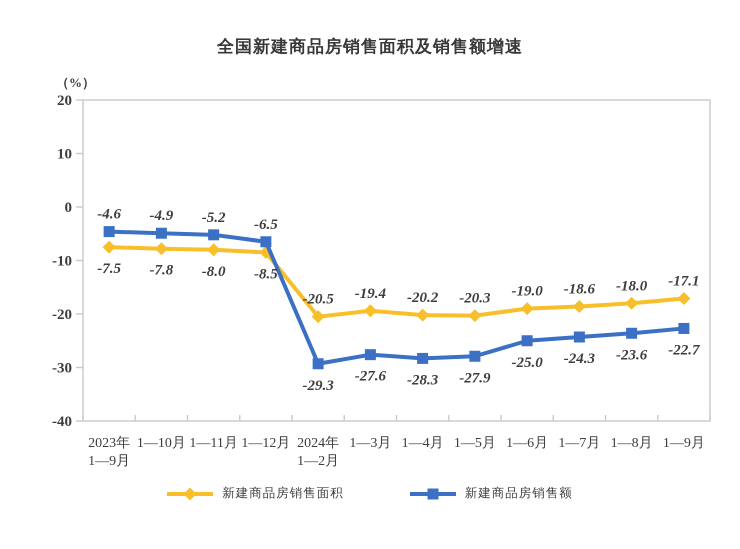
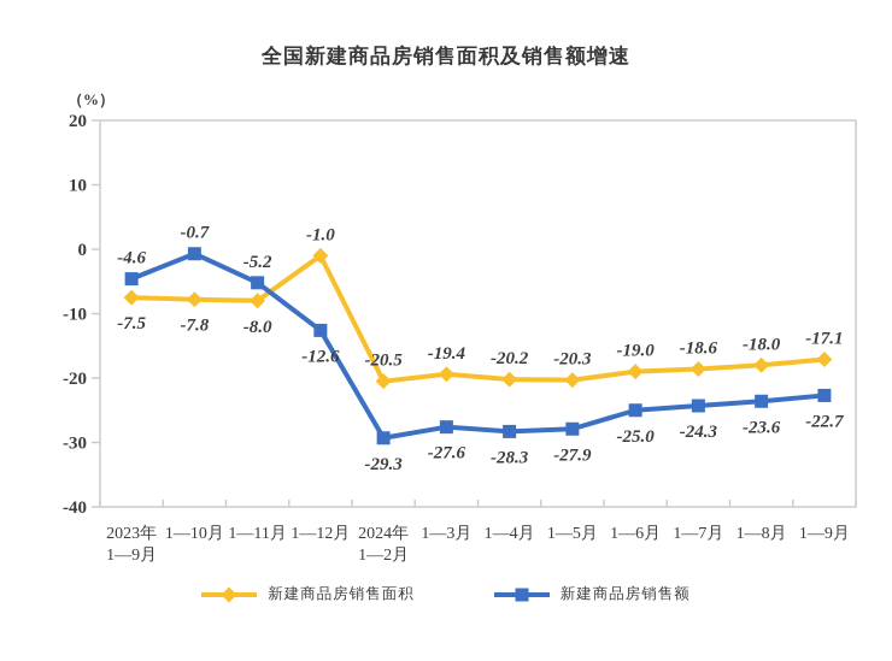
新建商品房销售额/1—10月: -4.9 -> -0.7
新建商品房销售面积/1—12月: -8.5 -> -1.0
新建商品房销售额/1—12月: -6.5 -> -12.6
